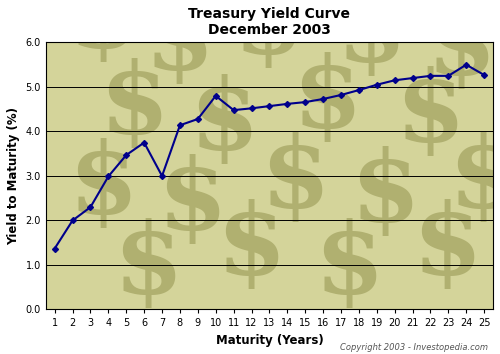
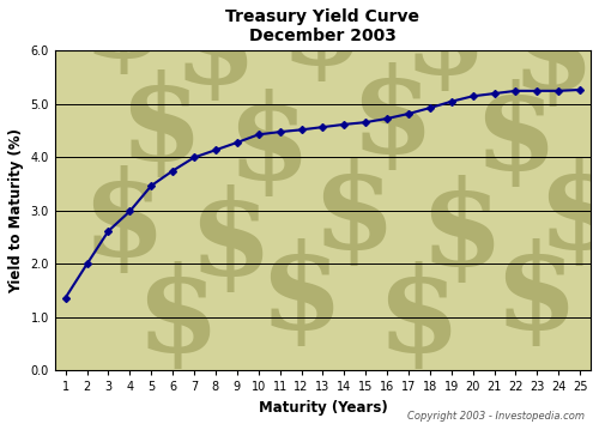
3: 2.30 -> 2.62
7: 3.00 -> 4.00
10: 4.80 -> 4.43
24: 5.50 -> 5.25
